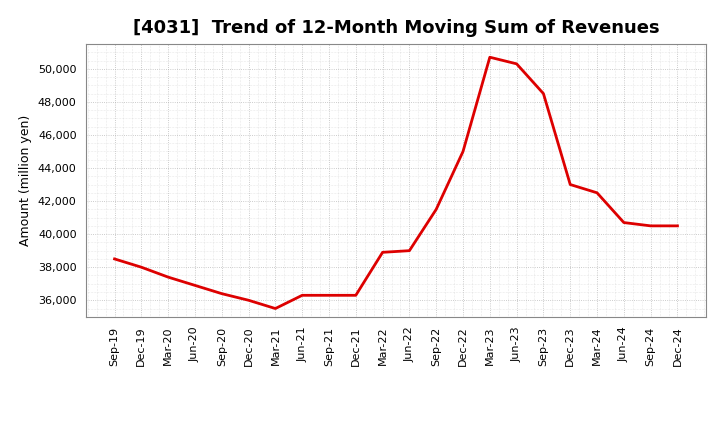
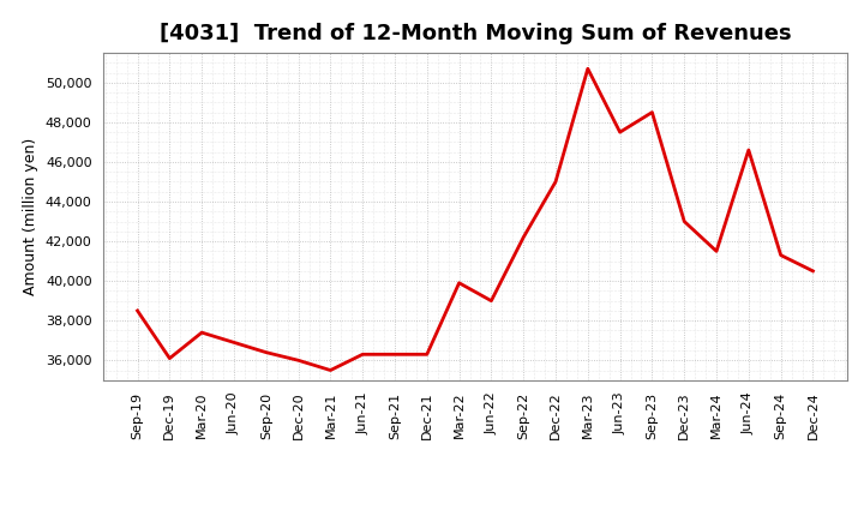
Dec-19: 38,000 -> 36,100
Mar-22: 38,900 -> 39,900
Sep-22: 41,500 -> 42,200
Jun-23: 50,300 -> 47,500
Mar-24: 42,500 -> 41,500
Jun-24: 40,700 -> 46,600
Sep-24: 40,500 -> 41,300
